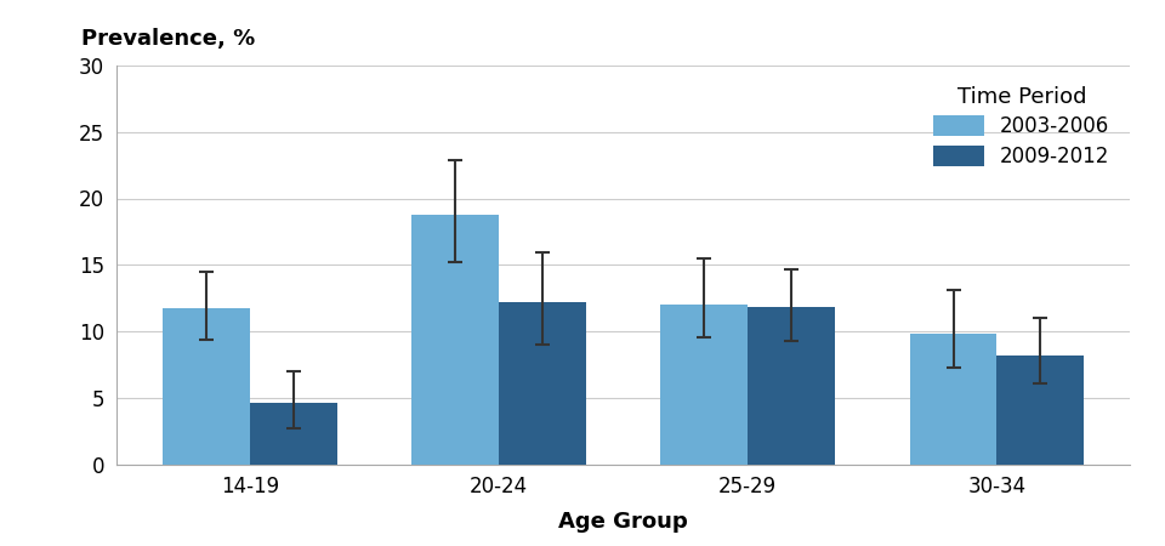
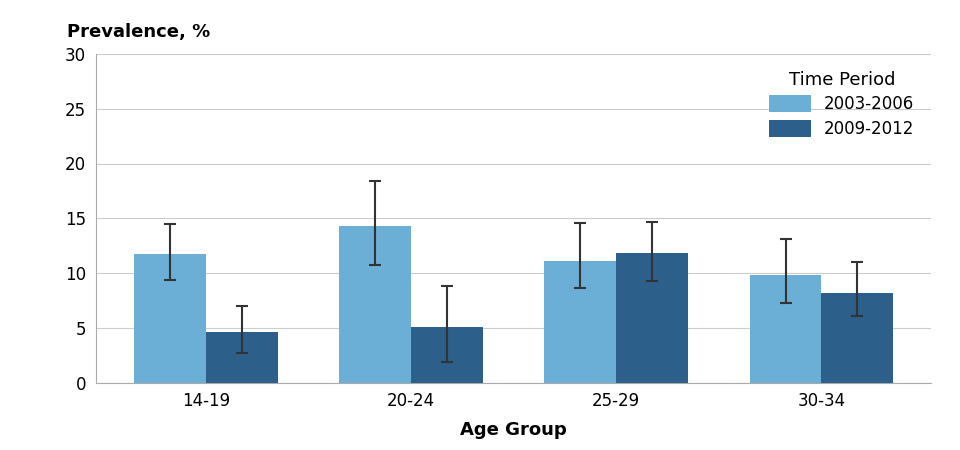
2003-2006/20-24: 18.8 -> 14.3
2009-2012/20-24: 12.2 -> 5.1
2003-2006/25-29: 12.0 -> 11.1
